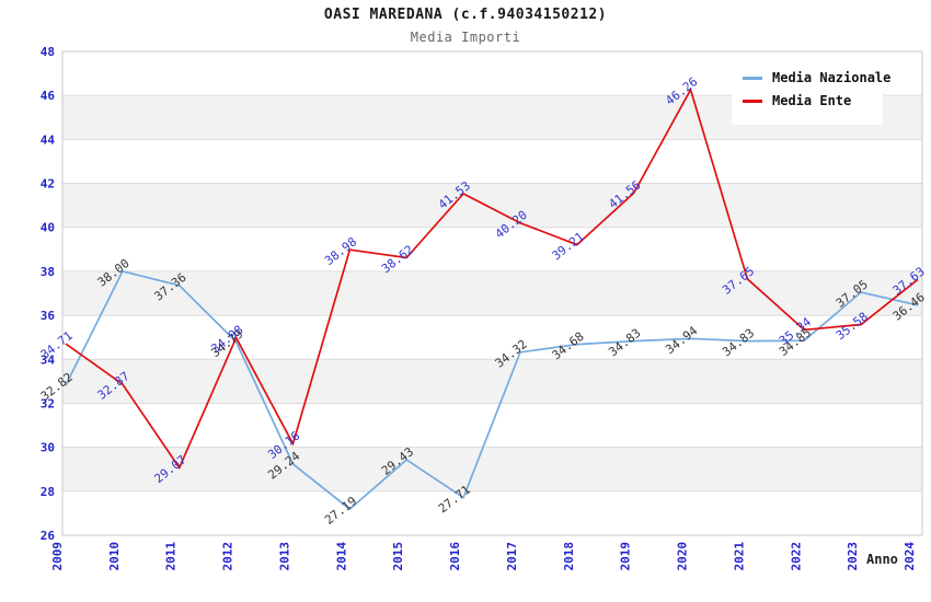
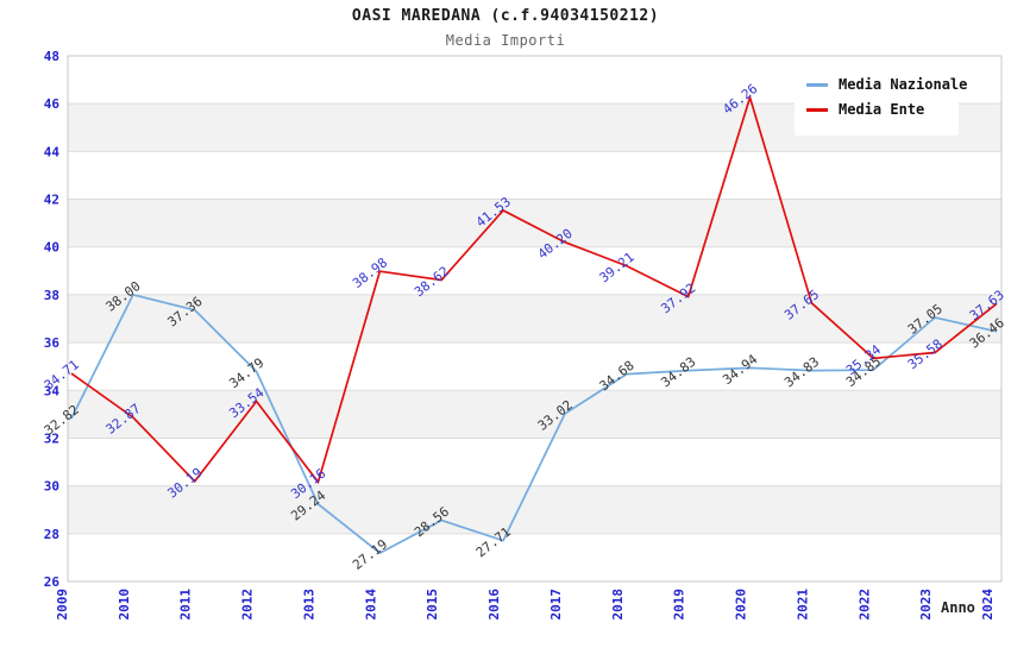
Media Ente/2011: 29.07 -> 30.19
Media Ente/2012: 34.98 -> 33.54
Media Nazionale/2015: 29.43 -> 28.56
Media Nazionale/2017: 34.32 -> 33.02
Media Ente/2019: 41.56 -> 37.92
